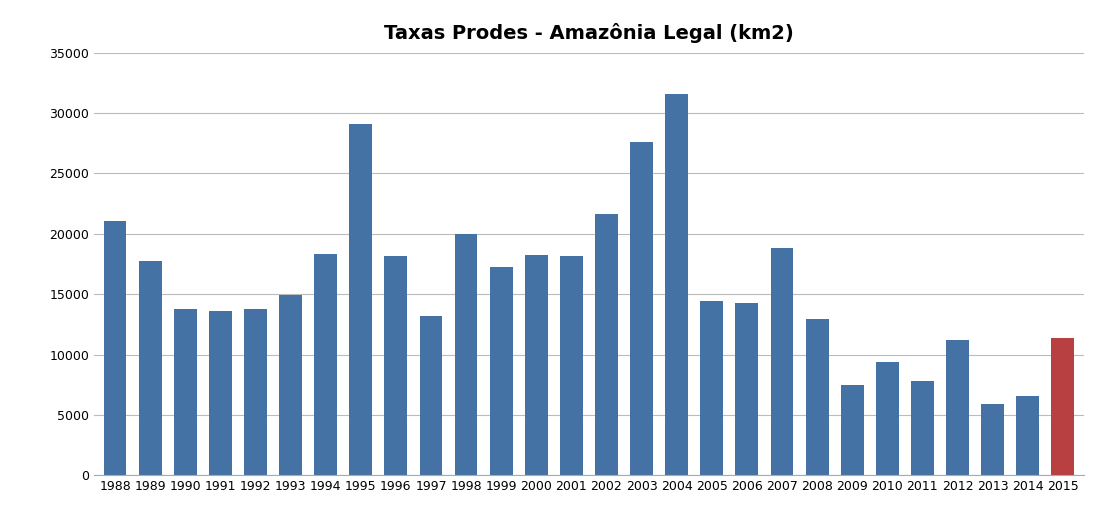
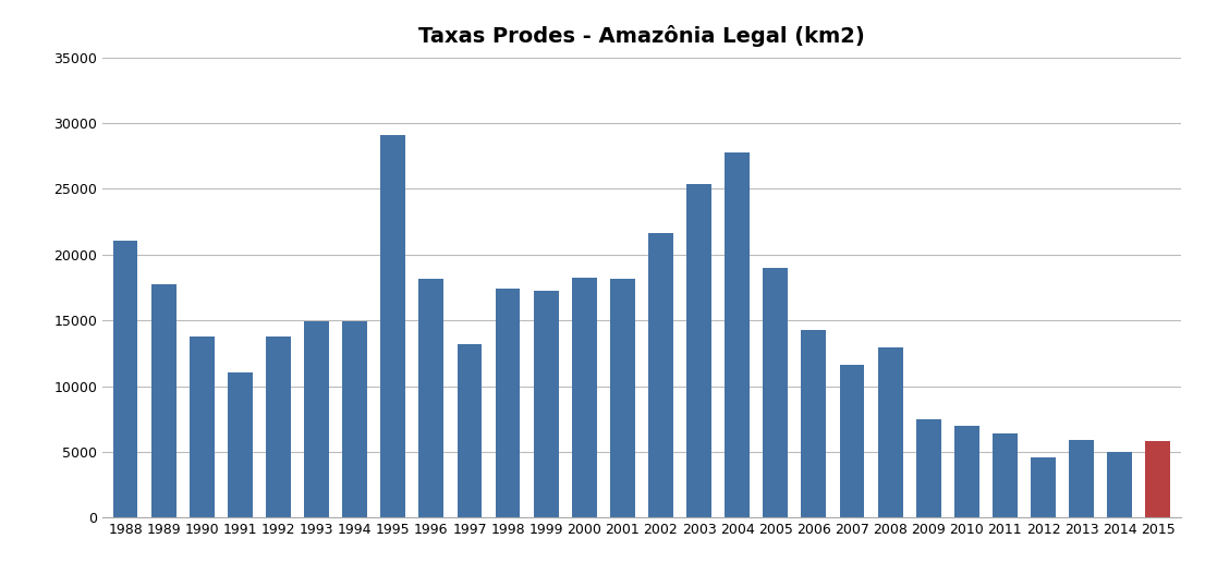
1991: 13600 -> 11000
1994: 18300 -> 14900
1998: 20000 -> 17400
2003: 27600 -> 25400
2004: 31600 -> 27800
2005: 14400 -> 19000
2007: 18800 -> 11700
2010: 9400 -> 7000
2011: 7800 -> 6400
2012: 11200 -> 4600
2014: 6600 -> 5000
2015: 11400 -> 5800
